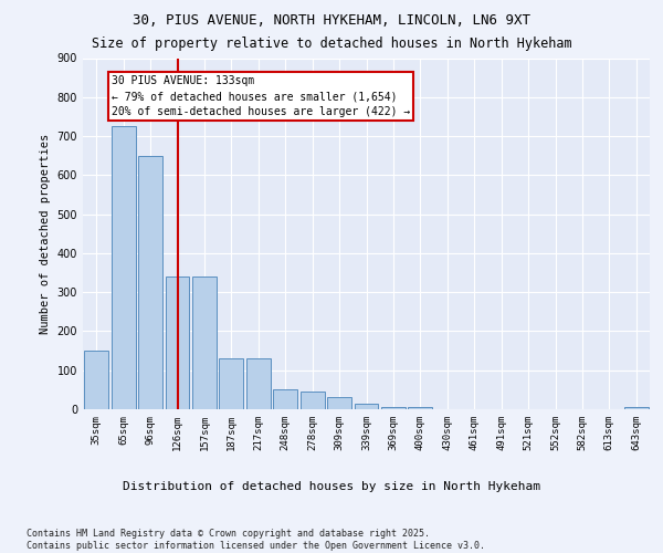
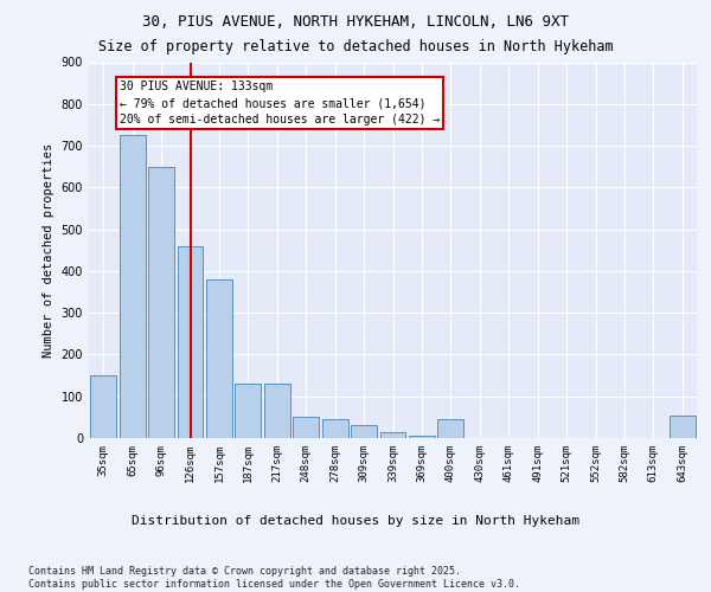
126sqm: 340 -> 460
157sqm: 340 -> 380
400sqm: 5 -> 45
643sqm: 5 -> 55
